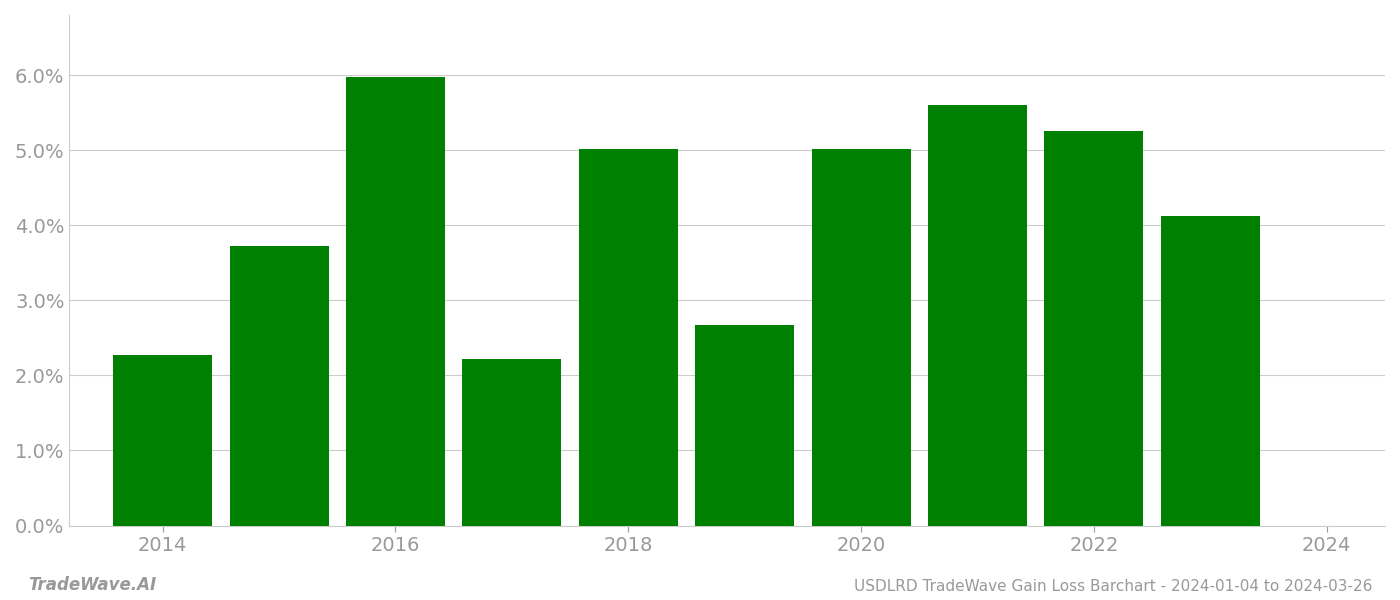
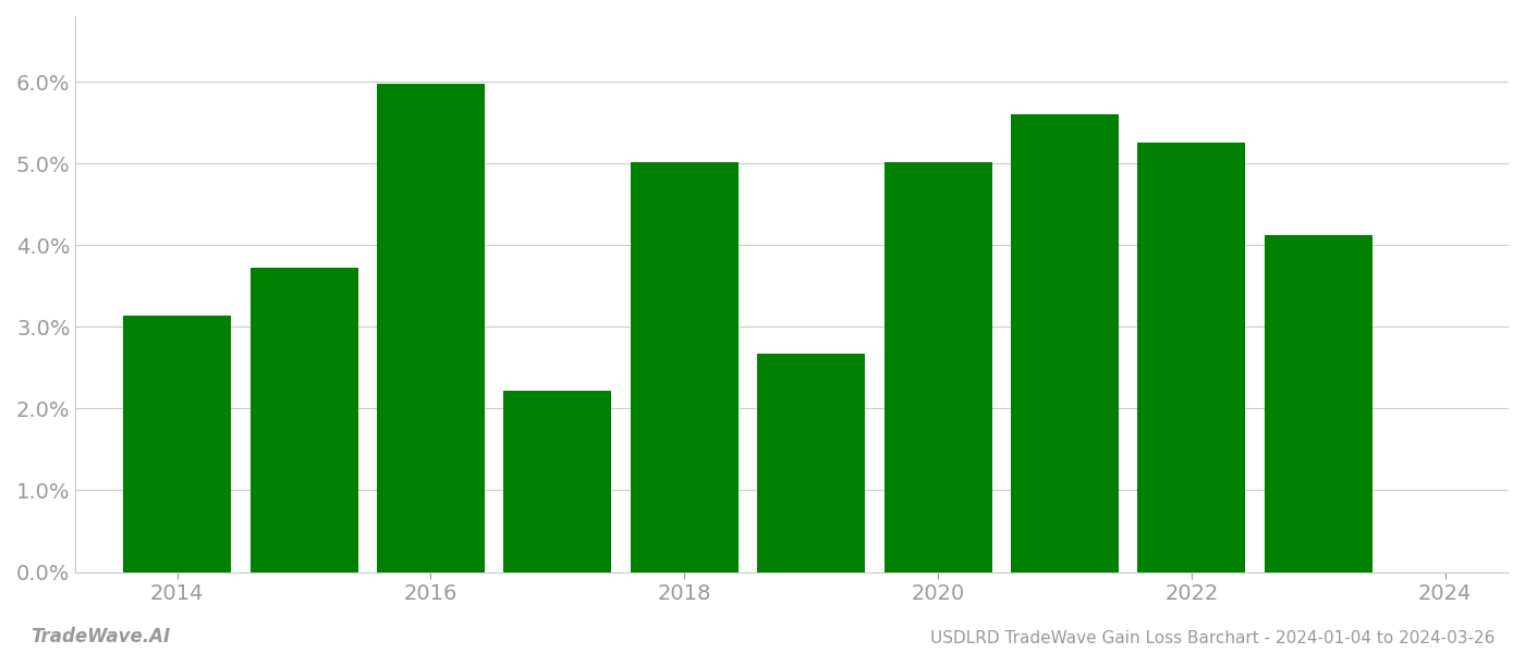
2014: 2.27% -> 3.14%
